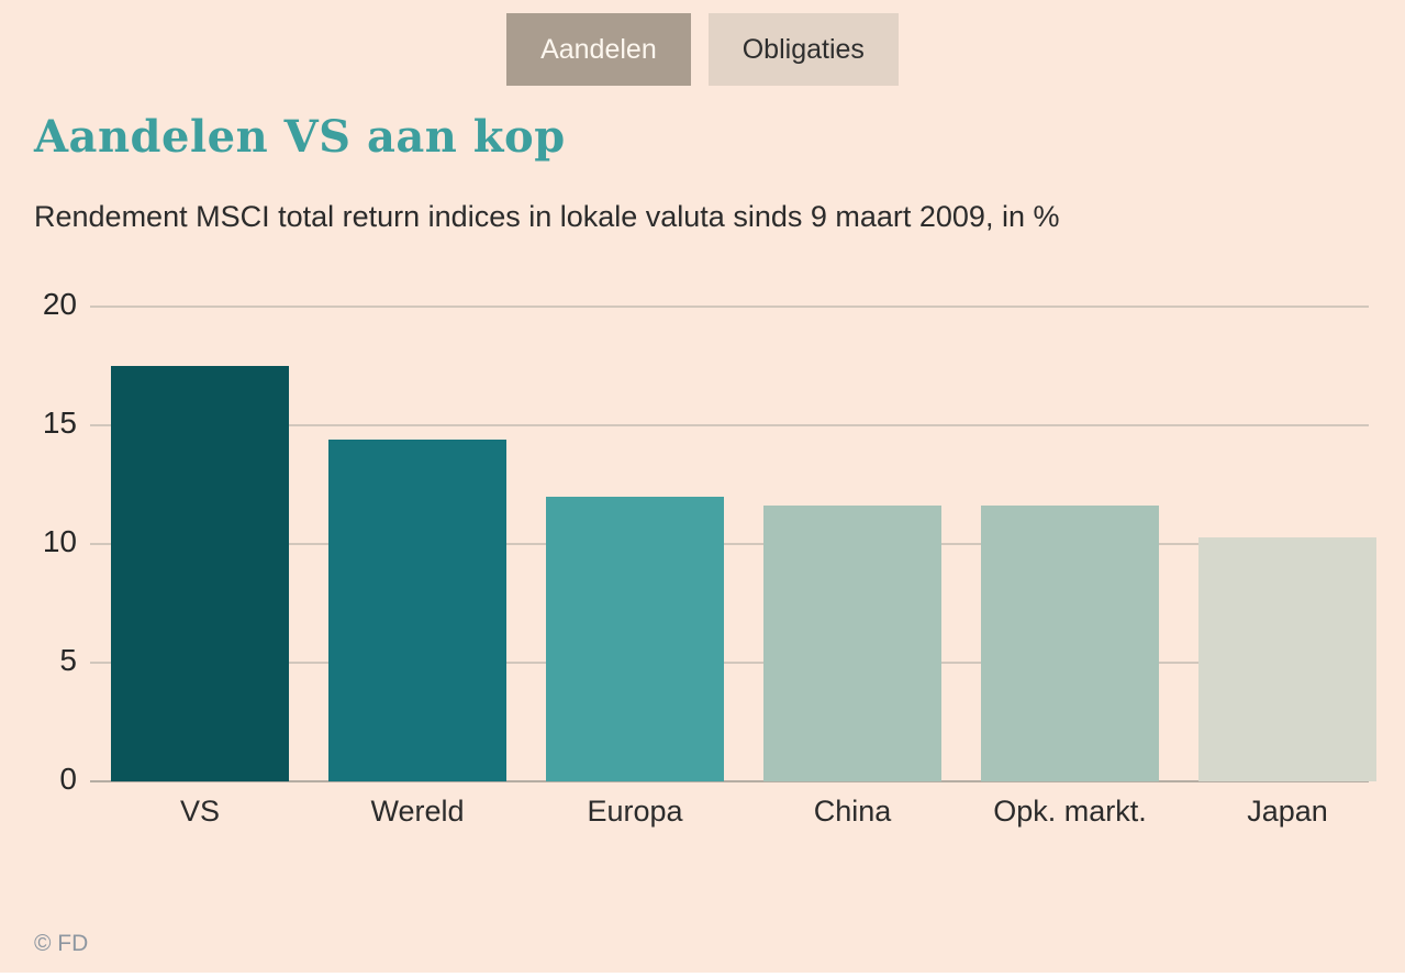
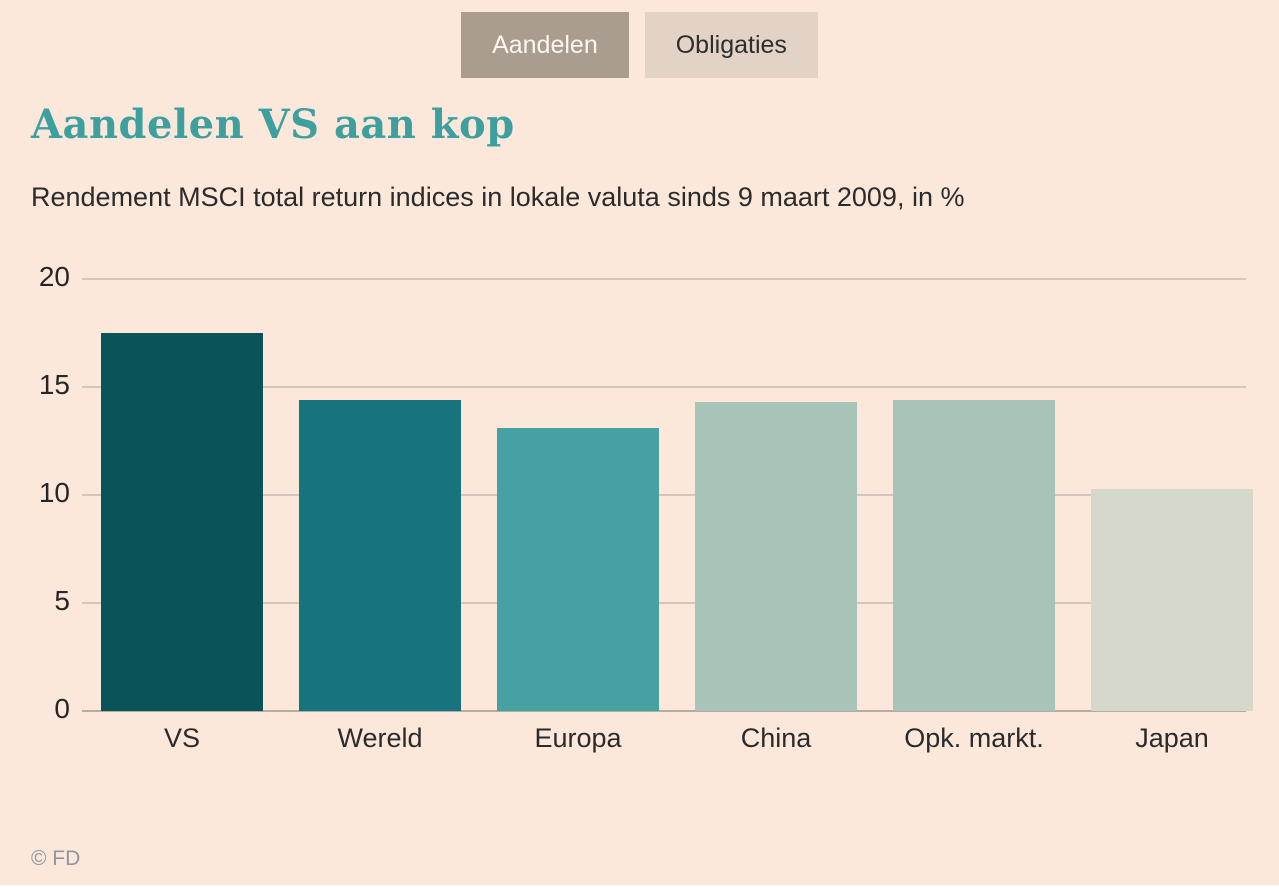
Europa: 12.0 -> 13.1
China: 11.6 -> 14.3
Opk. markt.: 11.6 -> 14.4
